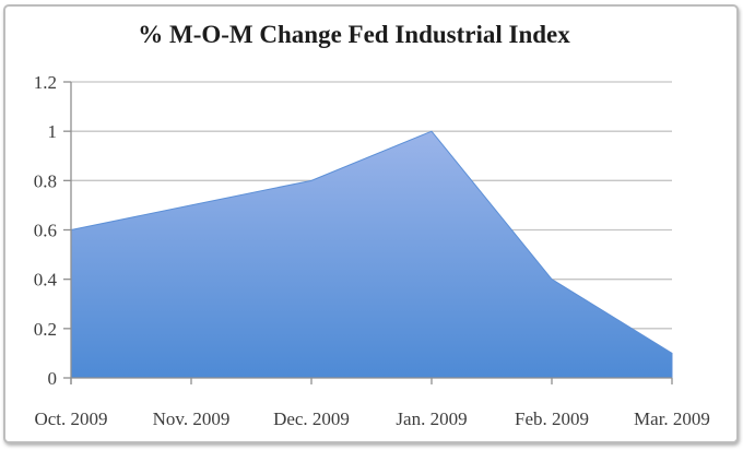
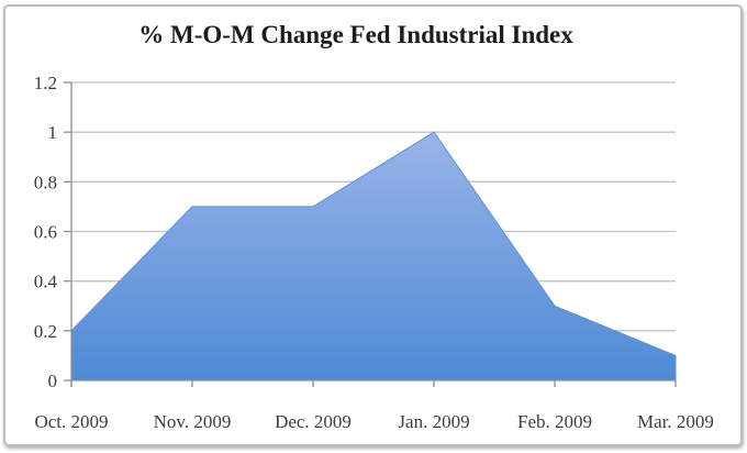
Oct. 2009: 0.6 -> 0.2
Dec. 2009: 0.8 -> 0.7
Feb. 2009: 0.4 -> 0.3
